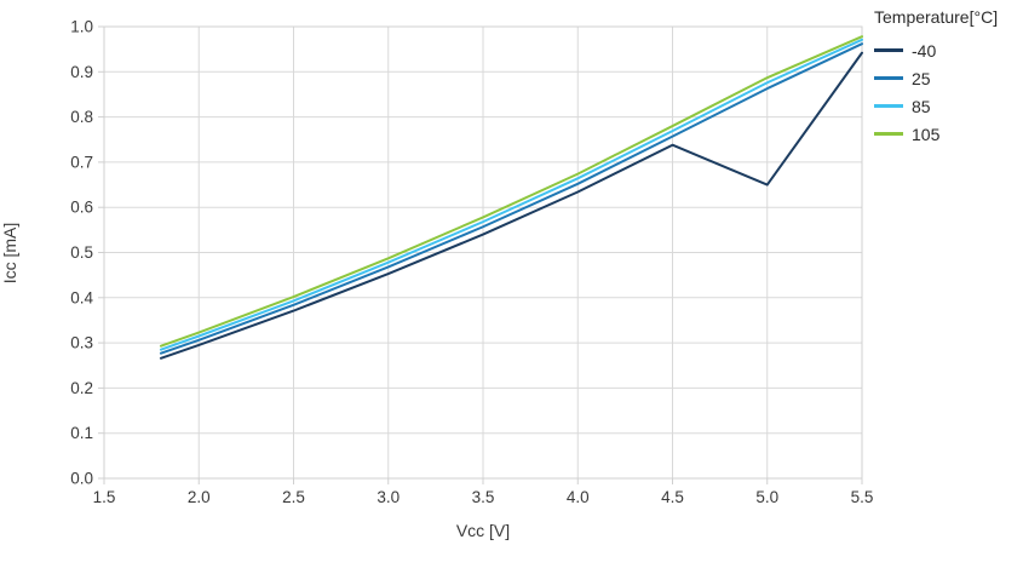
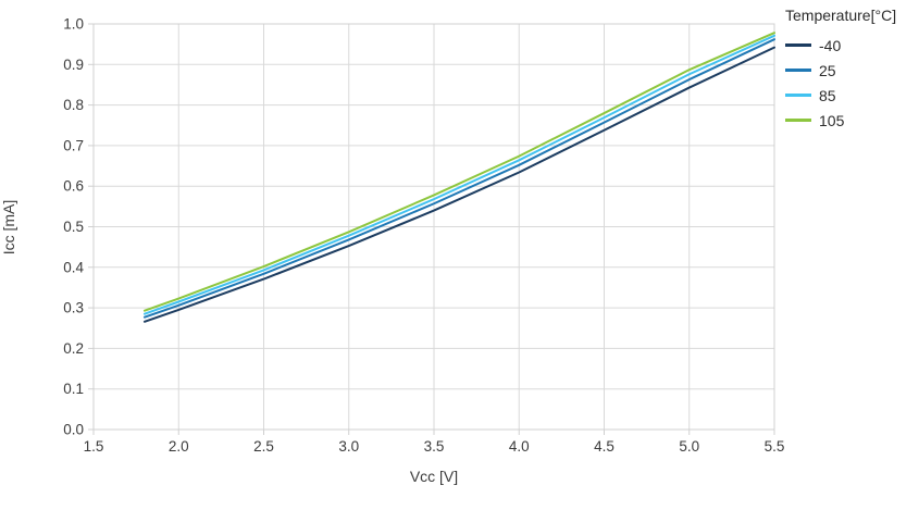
-40/5.0: 0.65 -> 0.84
